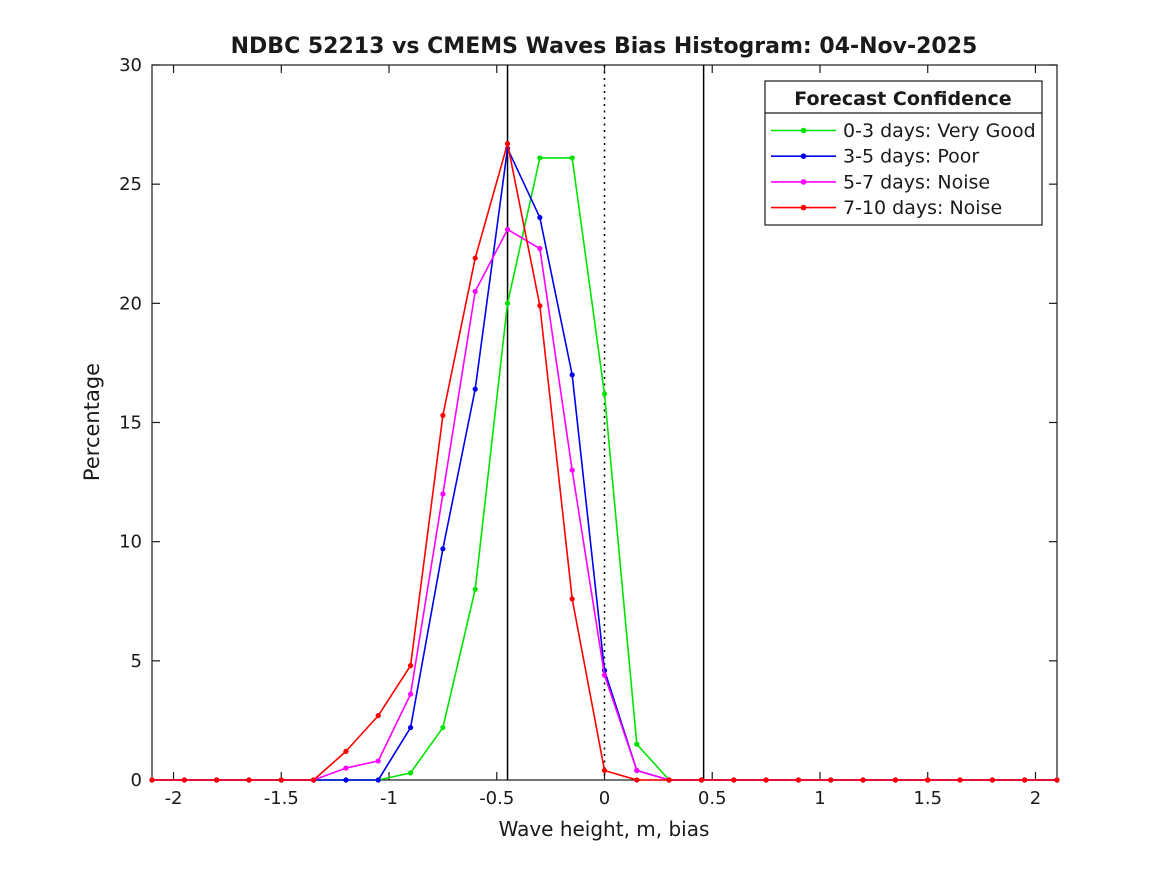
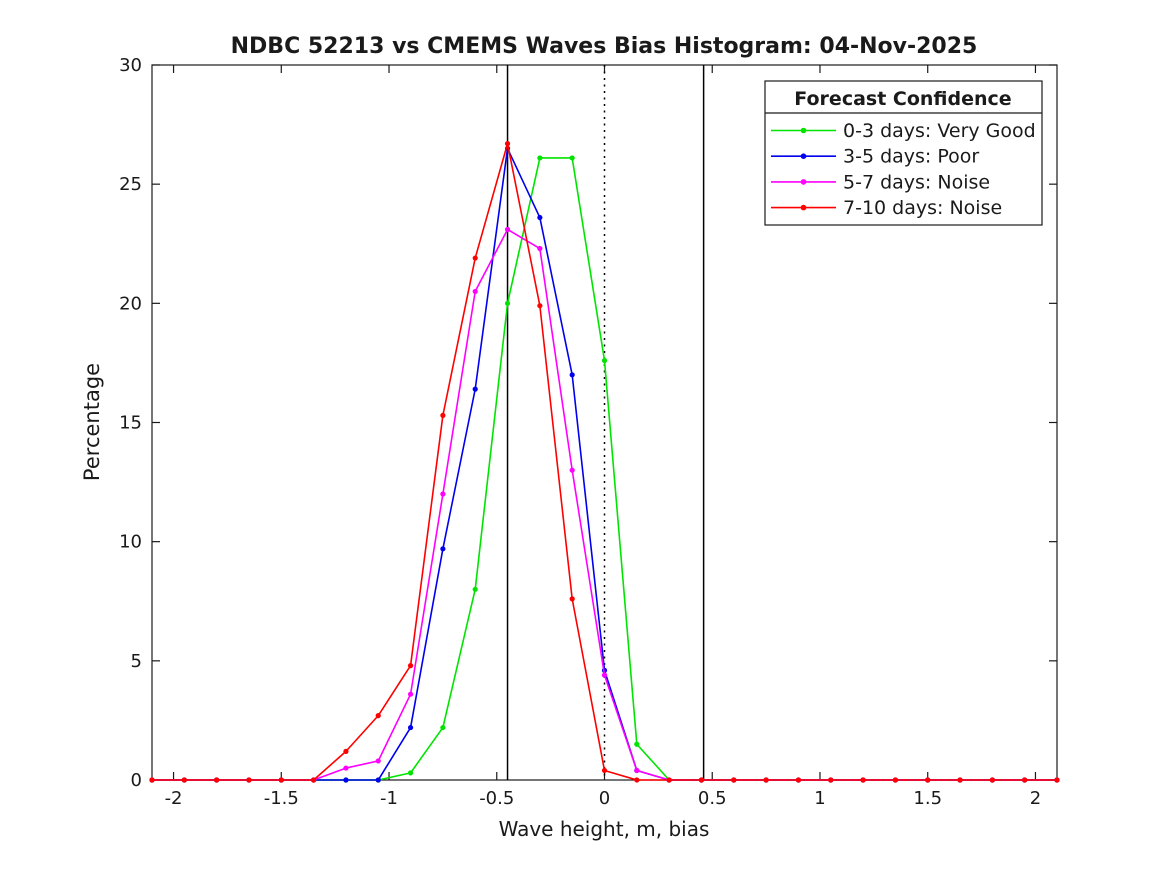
0-3 days: Very Good/0: 16,2 -> 17,6
